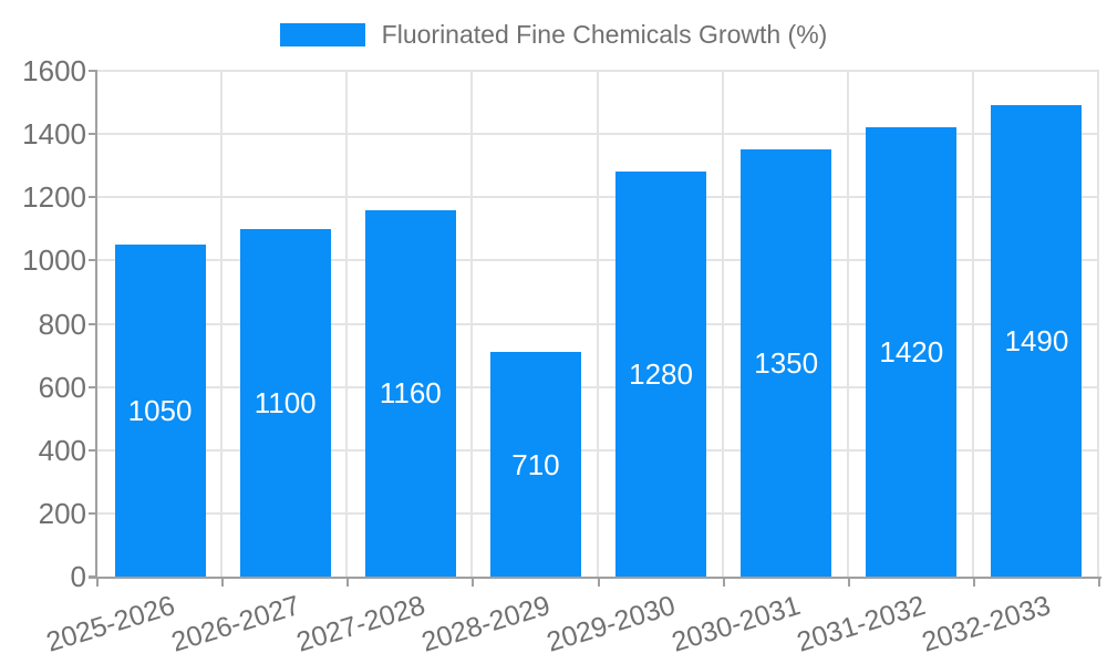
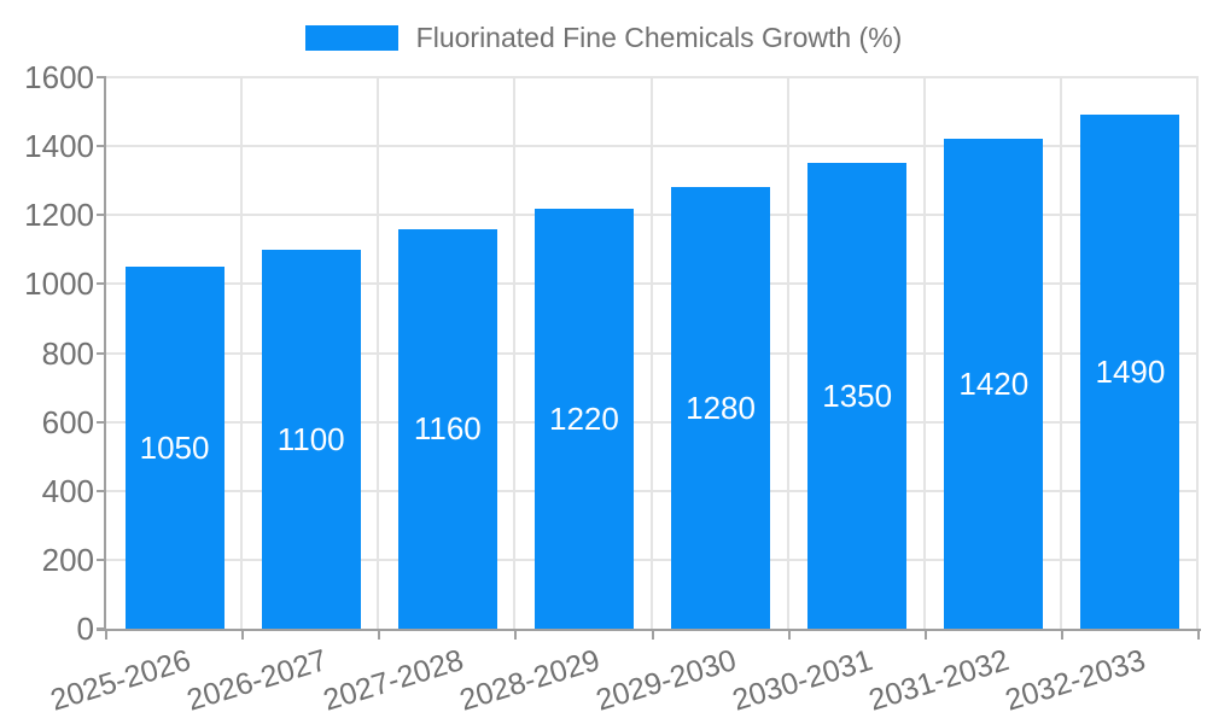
2028-2029: 710 -> 1220
